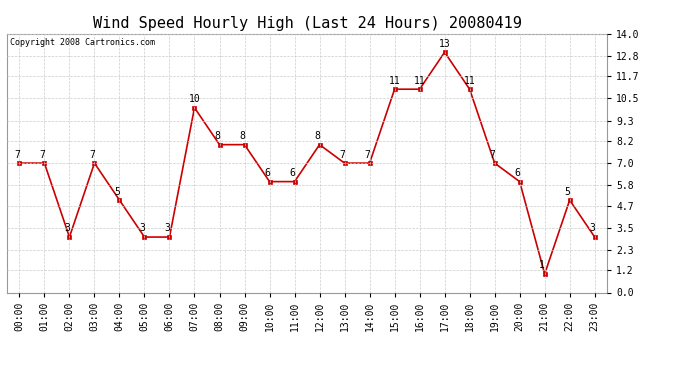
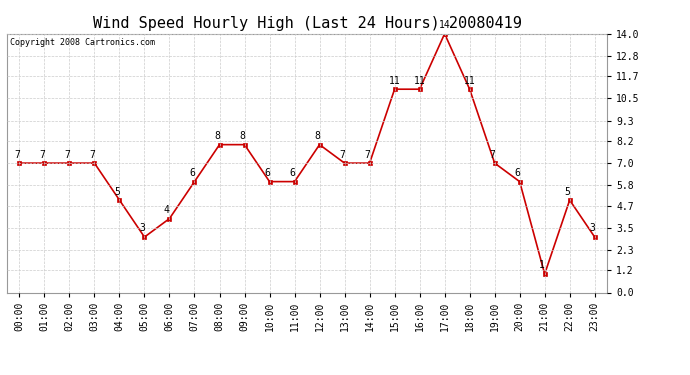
02:00: 3 -> 7
06:00: 3 -> 4
07:00: 10 -> 6
17:00: 13 -> 14
